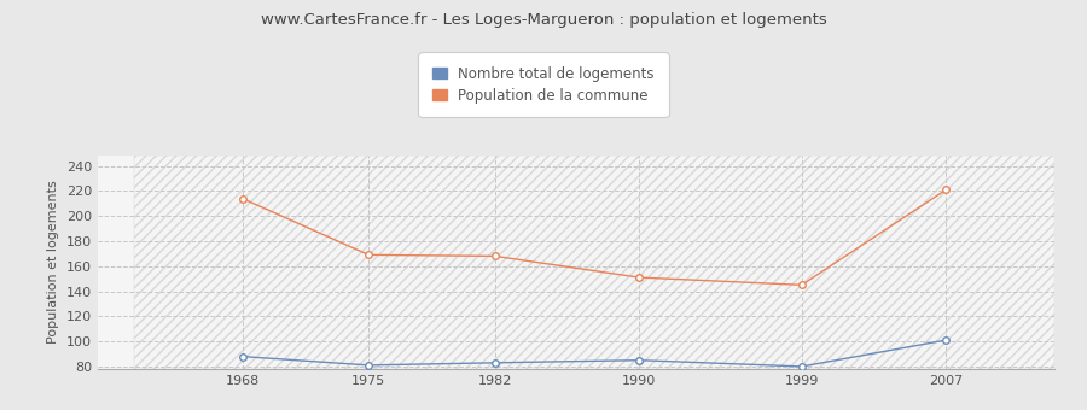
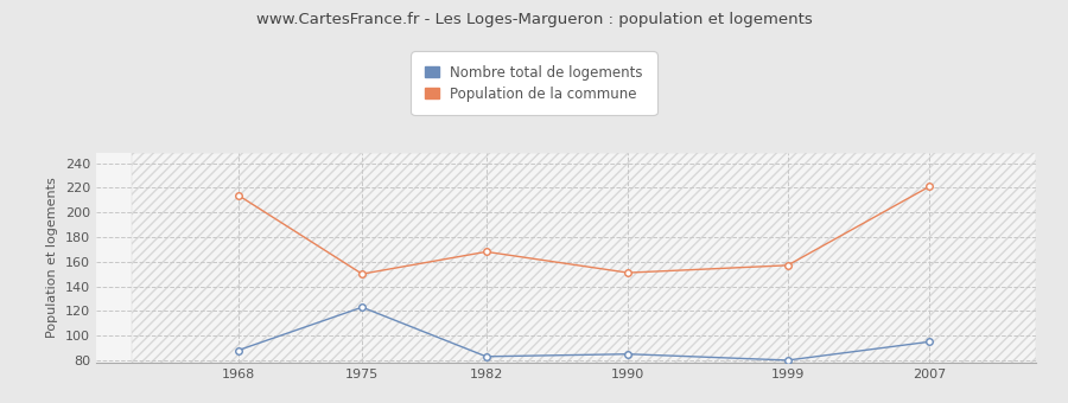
Population de la commune/1975: 169 -> 150
Nombre total de logements/1975: 81 -> 123
Population de la commune/1999: 145 -> 157
Nombre total de logements/2007: 101 -> 95
